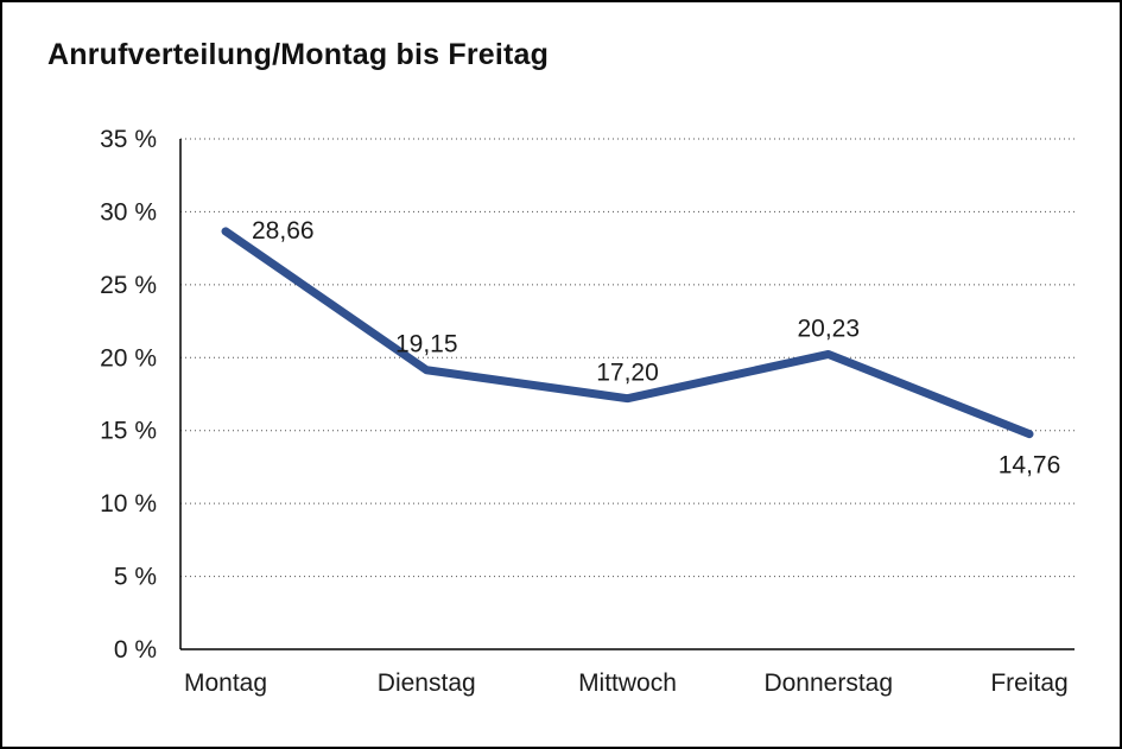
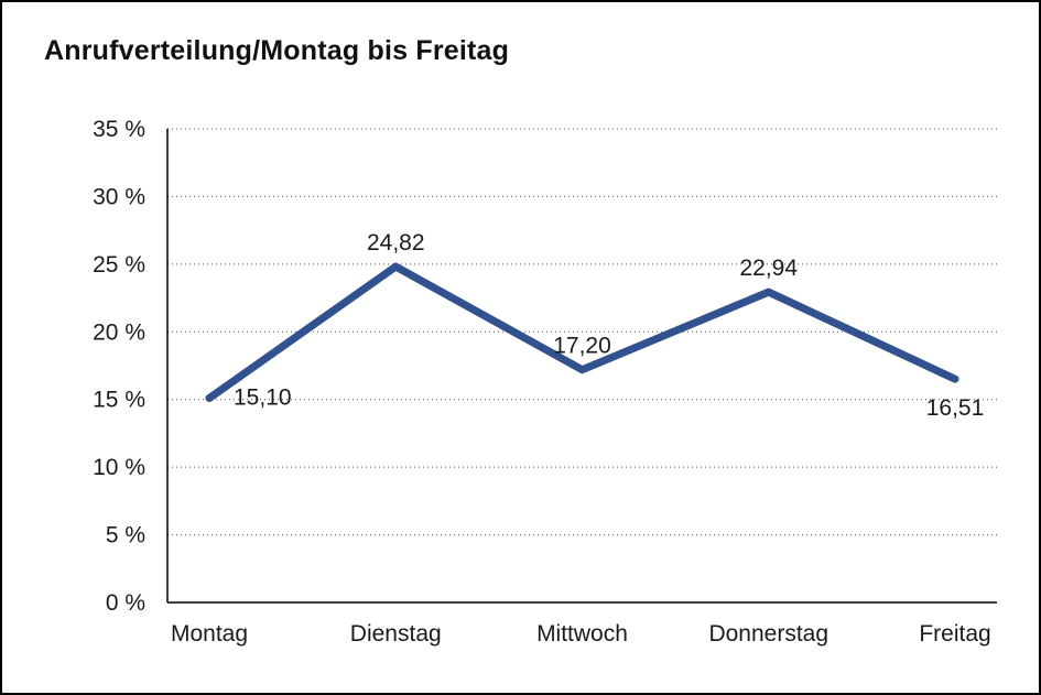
Montag: 28,66 -> 15,10
Dienstag: 19,15 -> 24,82
Donnerstag: 20,23 -> 22,94
Freitag: 14,76 -> 16,51
